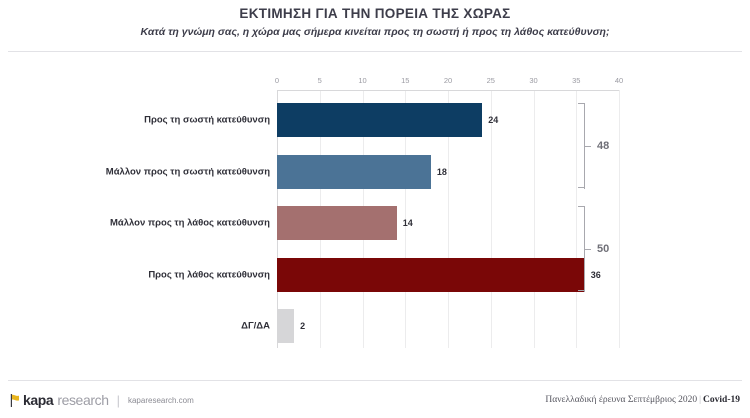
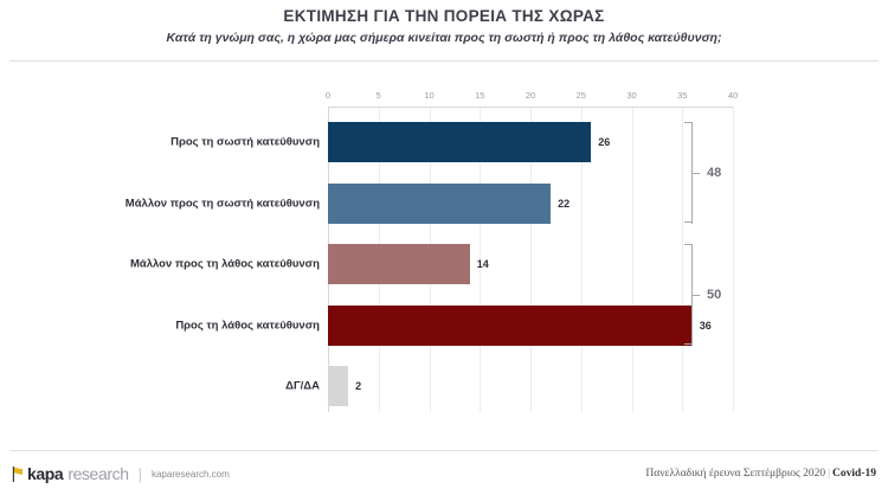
Προς τη σωστή κατεύθυνση: 24 -> 26
Μάλλον προς τη σωστή κατεύθυνση: 18 -> 22
